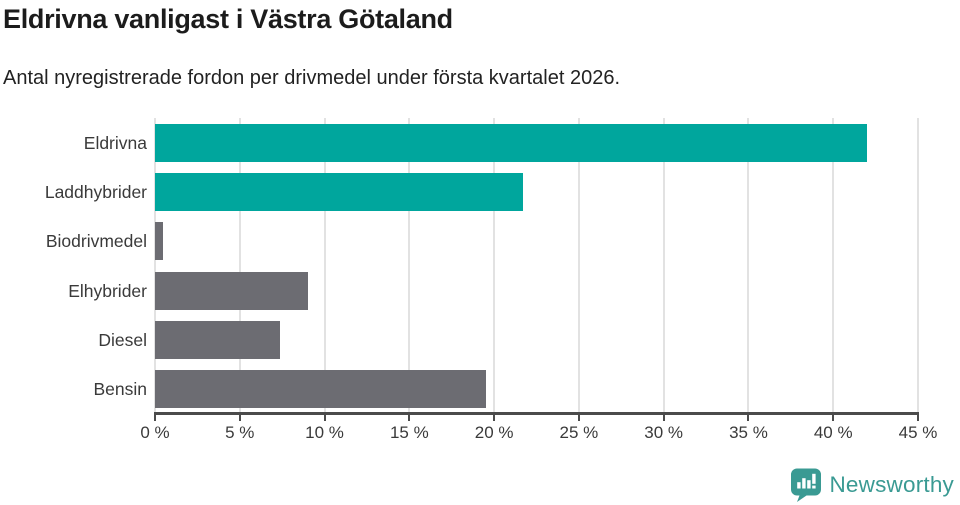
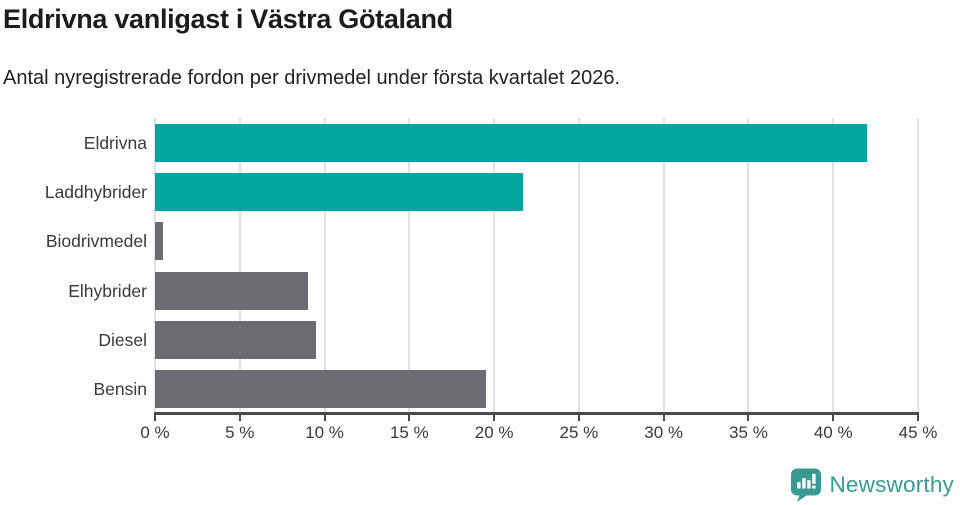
Diesel: 7.4% -> 9.5%
